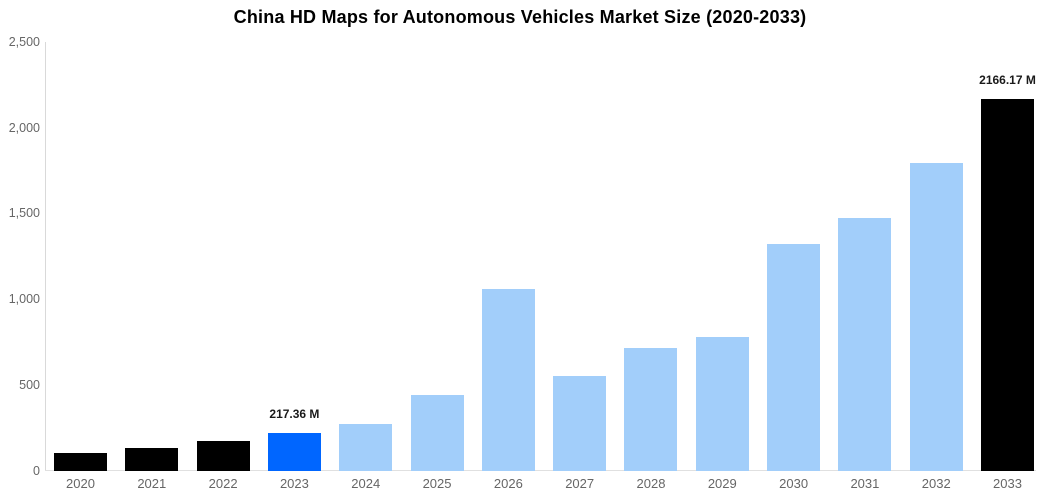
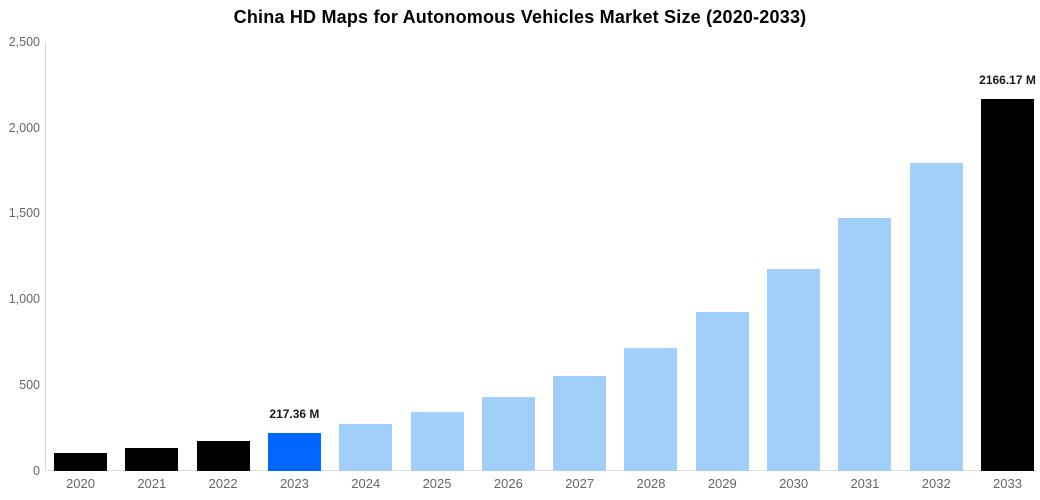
2025: 440 -> 340
2026: 1060 -> 430
2029: 780 -> 920
2030: 1320 -> 1180
